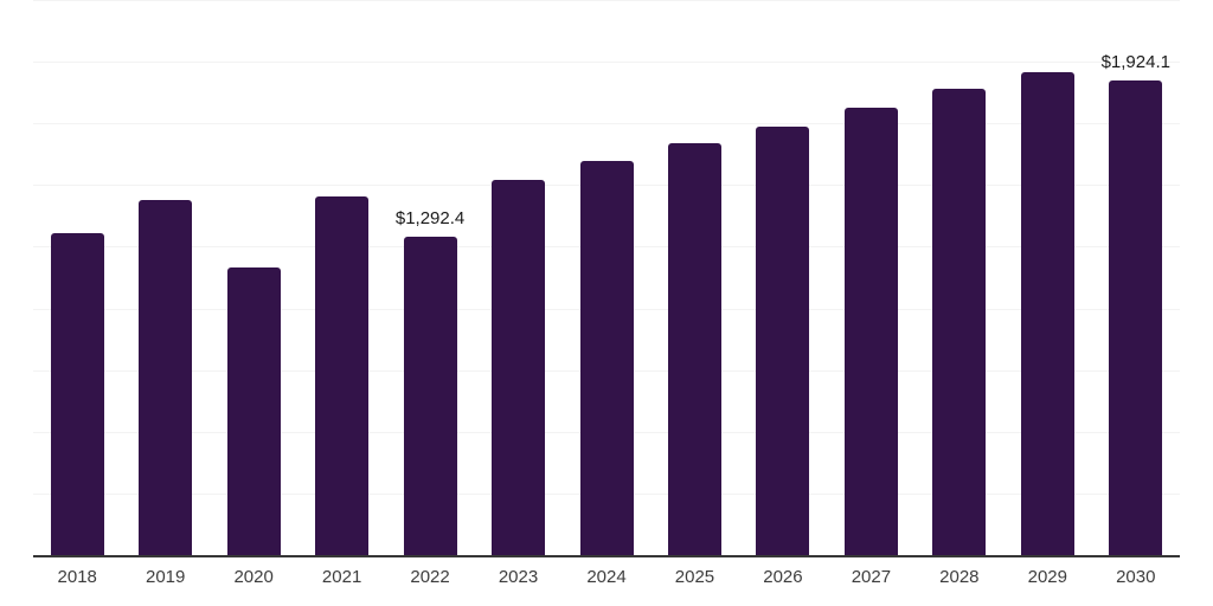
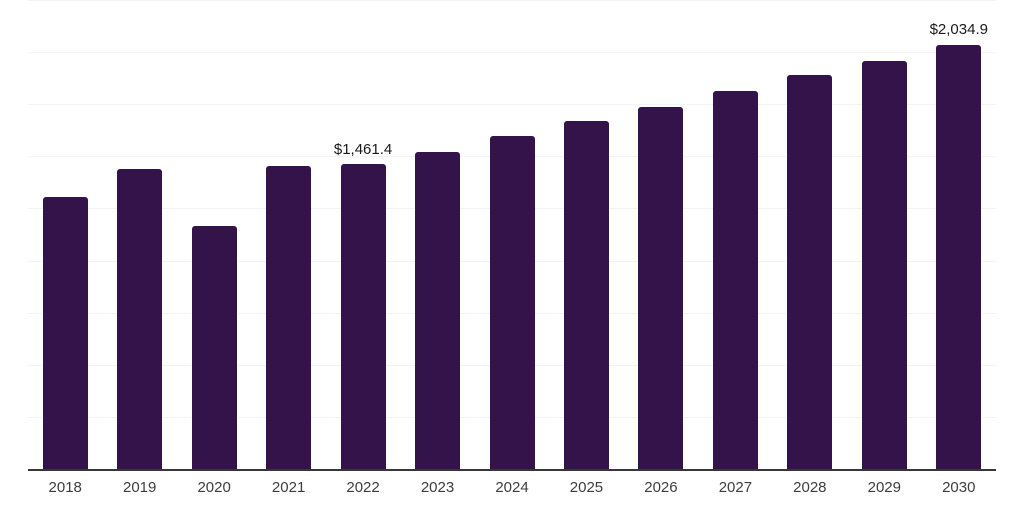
2022: $1,292.4 -> $1,461.4
2030: $1,924.1 -> $2,034.9
